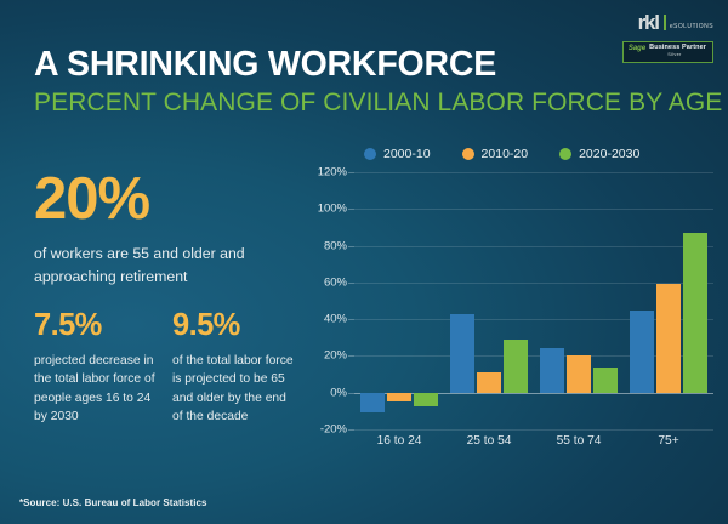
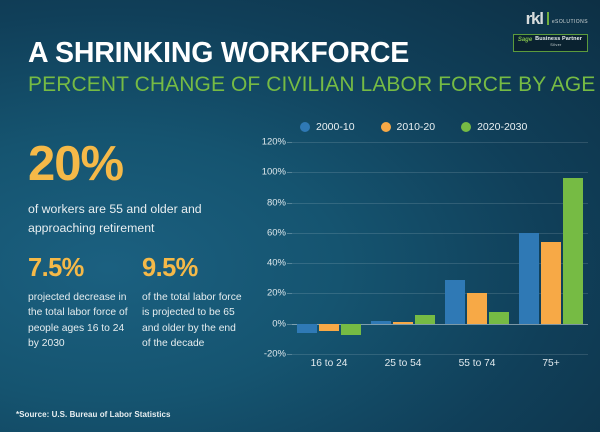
2000-10/16 to 24: -11% -> -6%
2000-10/25 to 54: 43% -> 2%
2010-20/25 to 54: 11% -> 1%
2020-2030/25 to 54: 29% -> 6%
2000-10/55 to 74: 24% -> 29%
2020-2030/55 to 74: 14% -> 8%
2000-10/75+: 45% -> 60%
2010-20/75+: 59% -> 54%
2020-2030/75+: 87% -> 96%
